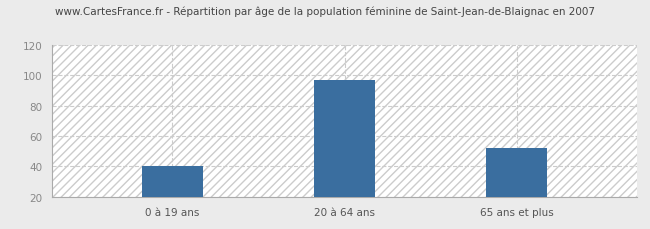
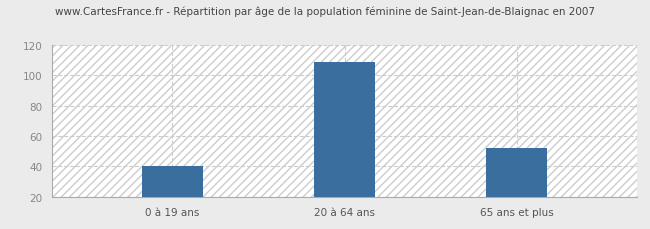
20 à 64 ans: 97 -> 109
